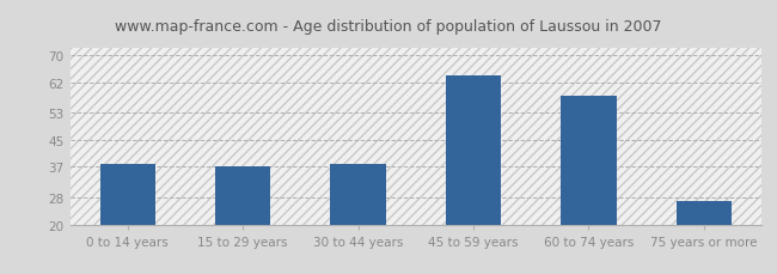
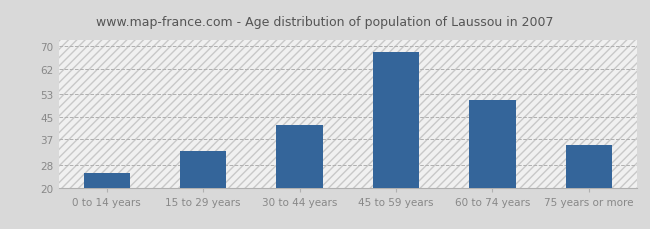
0 to 14 years: 38 -> 25
15 to 29 years: 37 -> 33
30 to 44 years: 38 -> 42
45 to 59 years: 64 -> 68
60 to 74 years: 58 -> 51
75 years or more: 27 -> 35
